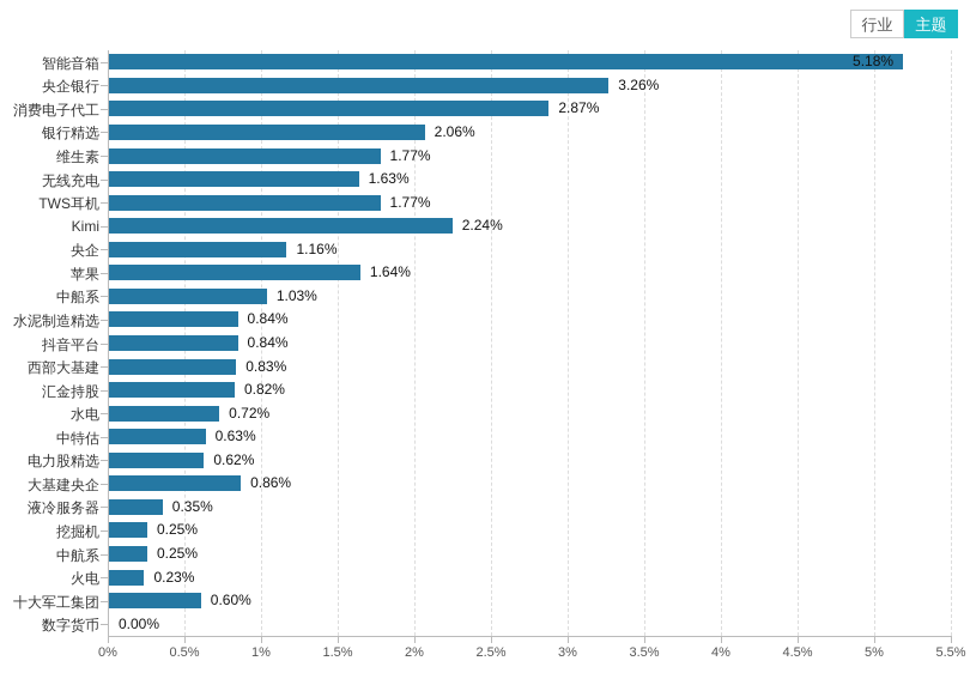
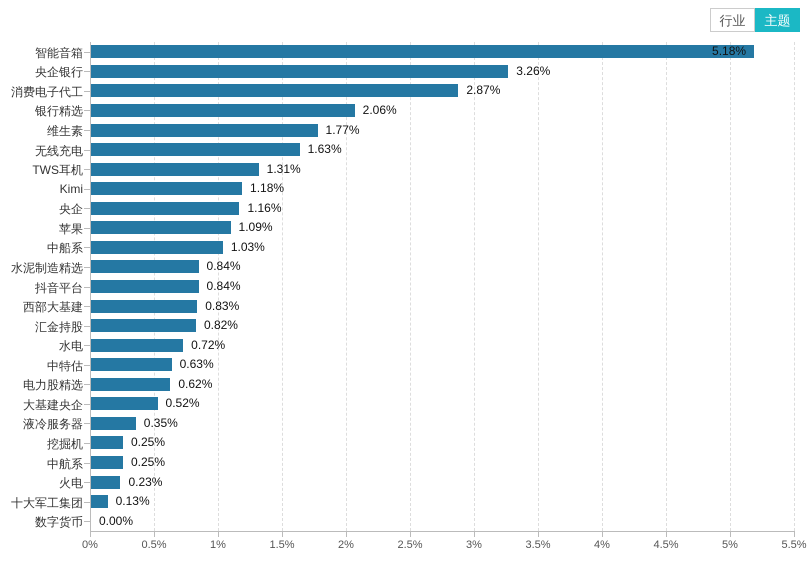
TWS耳机: 1.77% -> 1.31%
Kimi: 2.24% -> 1.18%
苹果: 1.64% -> 1.09%
大基建央企: 0.86% -> 0.52%
十大军工集团: 0.60% -> 0.13%
